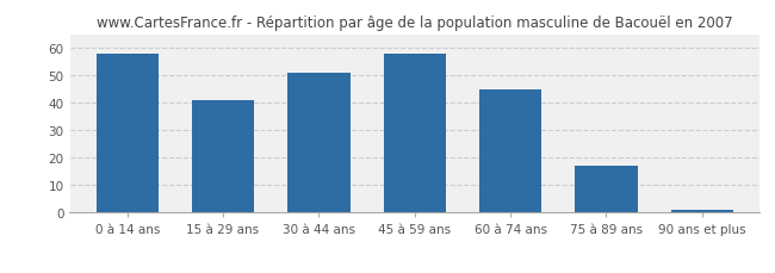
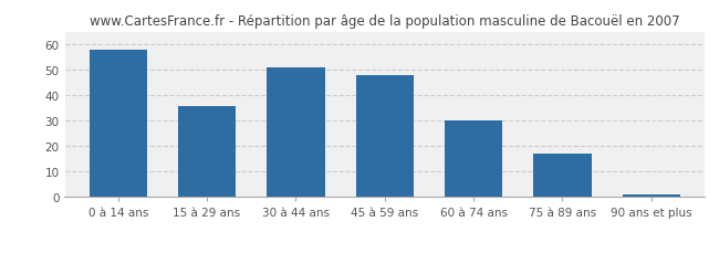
15 à 29 ans: 41 -> 36
45 à 59 ans: 58 -> 48
60 à 74 ans: 45 -> 30
